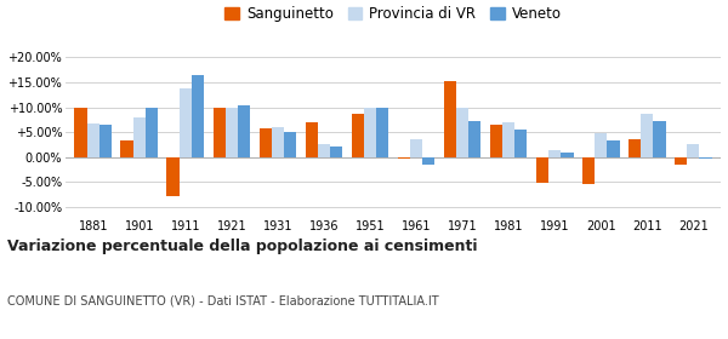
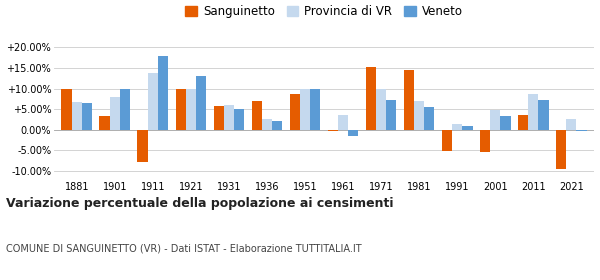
Veneto/1911: 16.5% -> 18.0%
Veneto/1921: 10.3% -> 13.0%
Sanguinetto/1981: 6.5% -> 14.5%
Sanguinetto/2021: -1.5% -> -9.5%
